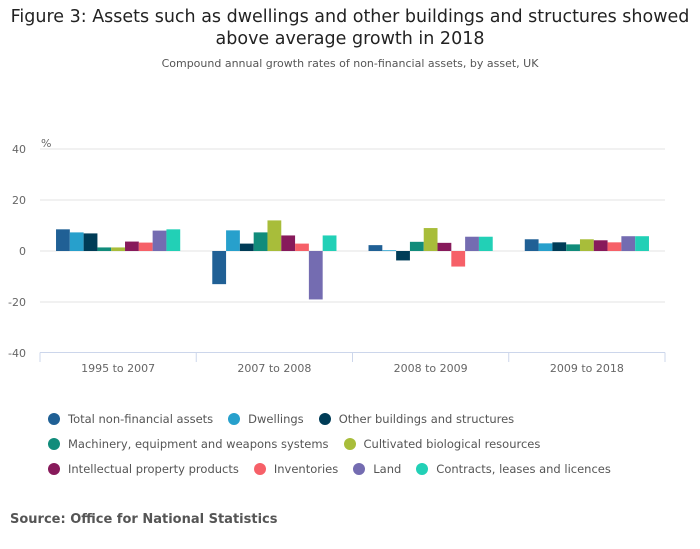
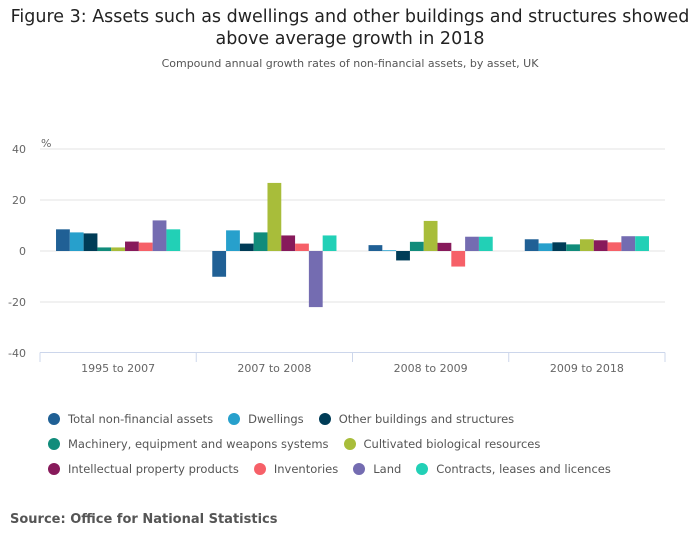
Land/1995 to 2007: 8 -> 12
Total non-financial assets/2007 to 2008: -13 -> -10
Cultivated biological resources/2007 to 2008: 12 -> 27
Land/2007 to 2008: -19 -> -22
Cultivated biological resources/2008 to 2009: 9 -> 12
